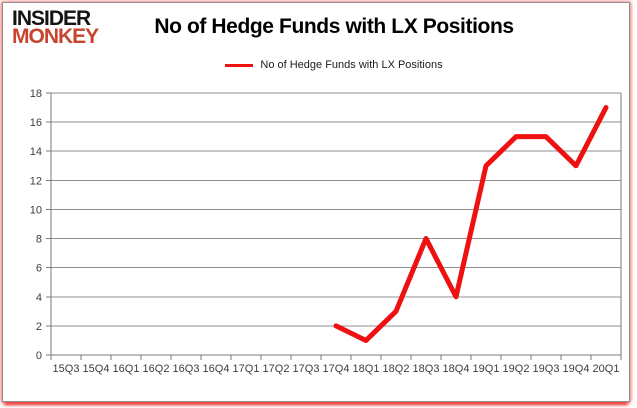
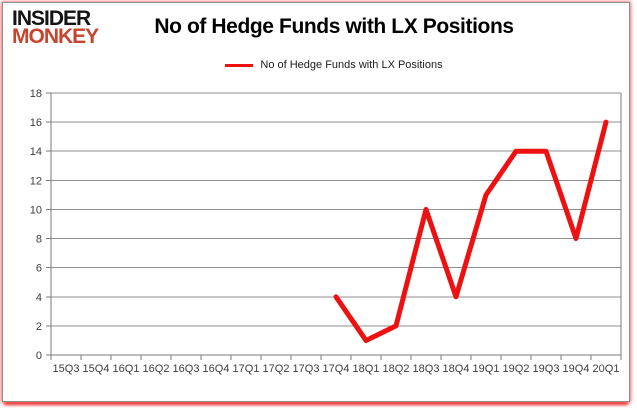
17Q4: 2 -> 4
18Q2: 3 -> 2
18Q3: 8 -> 10
19Q1: 13 -> 11
19Q2: 15 -> 14
19Q3: 15 -> 14
19Q4: 13 -> 8
20Q1: 17 -> 16
